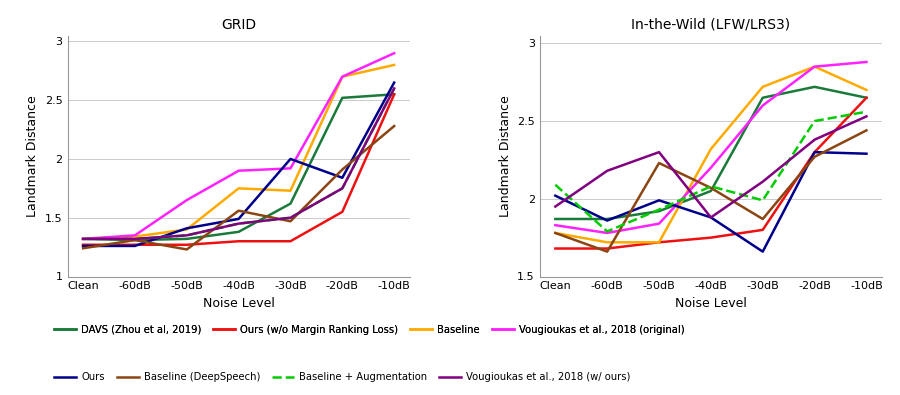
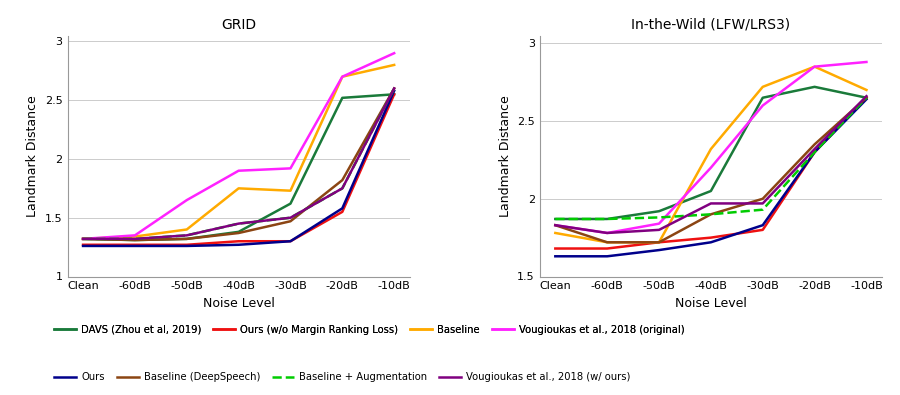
GRID/Baseline (DeepSpeech)/Clean: 1.24 -> 1.32
GRID/Ours/-50dB: 1.41 -> 1.26
GRID/Baseline (DeepSpeech)/-50dB: 1.23 -> 1.32
GRID/Ours/-40dB: 1.49 -> 1.27
GRID/Baseline (DeepSpeech)/-40dB: 1.56 -> 1.37
GRID/Ours/-30dB: 2.00 -> 1.30
GRID/Ours/-20dB: 1.84 -> 1.58
GRID/Baseline (DeepSpeech)/-20dB: 1.91 -> 1.82
GRID/Ours/-10dB: 2.65 -> 2.58
GRID/Baseline (DeepSpeech)/-10dB: 2.28 -> 2.60
In-the-Wild (LFW/LRS3)/Ours/Clean: 2.02 -> 1.63
In-the-Wild (LFW/LRS3)/Baseline (DeepSpeech)/Clean: 1.78 -> 1.83
In-the-Wild (LFW/LRS3)/Baseline + Augmentation/Clean: 2.09 -> 1.87
In-the-Wild (LFW/LRS3)/Vougioukas et al., 2018 (w/ ours)/Clean: 1.95 -> 1.83
In-the-Wild (LFW/LRS3)/Ours/-60dB: 1.86 -> 1.63
In-the-Wild (LFW/LRS3)/Baseline (DeepSpeech)/-60dB: 1.66 -> 1.72
In-the-Wild (LFW/LRS3)/Baseline + Augmentation/-60dB: 1.79 -> 1.87
In-the-Wild (LFW/LRS3)/Vougioukas et al., 2018 (w/ ours)/-60dB: 2.18 -> 1.78
In-the-Wild (LFW/LRS3)/Ours/-50dB: 1.99 -> 1.67
In-the-Wild (LFW/LRS3)/Baseline (DeepSpeech)/-50dB: 2.23 -> 1.72
In-the-Wild (LFW/LRS3)/Baseline + Augmentation/-50dB: 1.93 -> 1.88
In-the-Wild (LFW/LRS3)/Vougioukas et al., 2018 (w/ ours)/-50dB: 2.30 -> 1.80
In-the-Wild (LFW/LRS3)/Ours/-40dB: 1.88 -> 1.72
In-the-Wild (LFW/LRS3)/Baseline (DeepSpeech)/-40dB: 2.07 -> 1.90
In-the-Wild (LFW/LRS3)/Baseline + Augmentation/-40dB: 2.08 -> 1.90
In-the-Wild (LFW/LRS3)/Vougioukas et al., 2018 (w/ ours)/-40dB: 1.88 -> 1.97
In-the-Wild (LFW/LRS3)/Ours/-30dB: 1.66 -> 1.83
In-the-Wild (LFW/LRS3)/Baseline (DeepSpeech)/-30dB: 1.87 -> 2.00
In-the-Wild (LFW/LRS3)/Baseline + Augmentation/-30dB: 1.99 -> 1.93
In-the-Wild (LFW/LRS3)/Vougioukas et al., 2018 (w/ ours)/-30dB: 2.11 -> 1.97
In-the-Wild (LFW/LRS3)/Baseline (DeepSpeech)/-20dB: 2.27 -> 2.35
In-the-Wild (LFW/LRS3)/Baseline + Augmentation/-20dB: 2.50 -> 2.30
In-the-Wild (LFW/LRS3)/Vougioukas et al., 2018 (w/ ours)/-20dB: 2.38 -> 2.32
In-the-Wild (LFW/LRS3)/Ours/-10dB: 2.29 -> 2.64
In-the-Wild (LFW/LRS3)/Baseline (DeepSpeech)/-10dB: 2.44 -> 2.65
In-the-Wild (LFW/LRS3)/Baseline + Augmentation/-10dB: 2.56 -> 2.65
In-the-Wild (LFW/LRS3)/Vougioukas et al., 2018 (w/ ours)/-10dB: 2.53 -> 2.66
